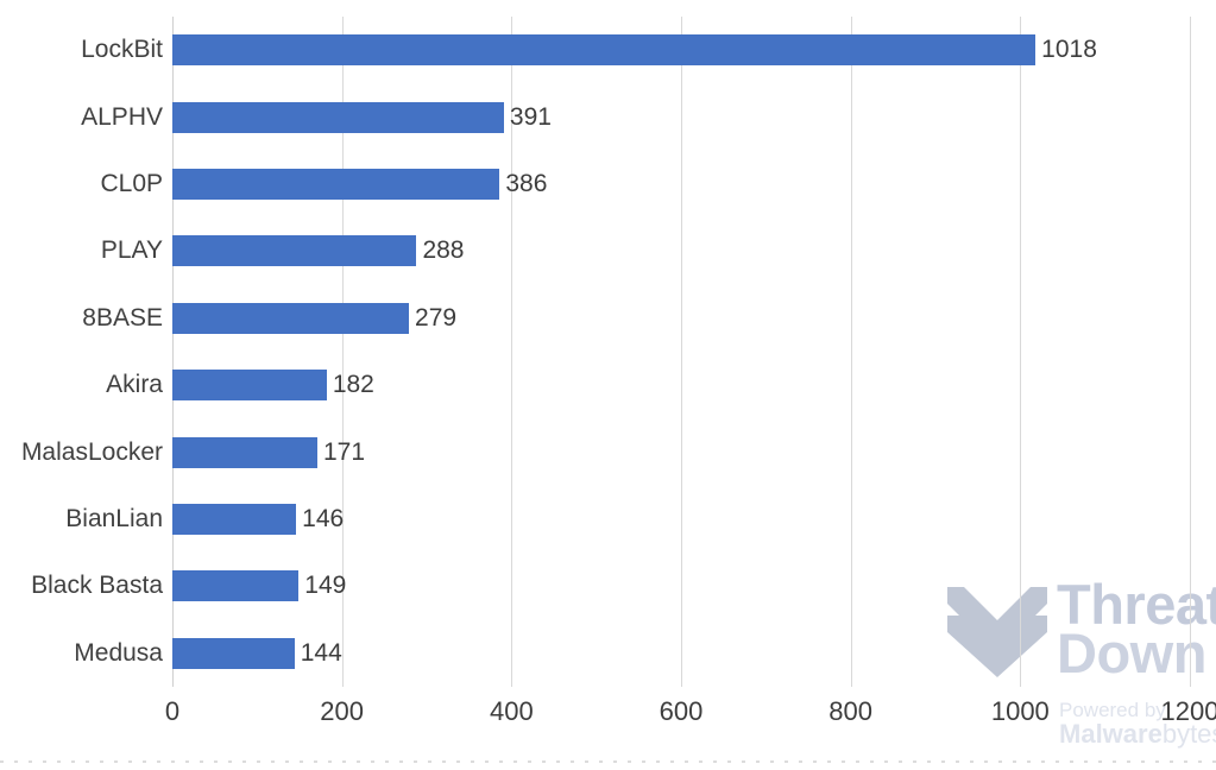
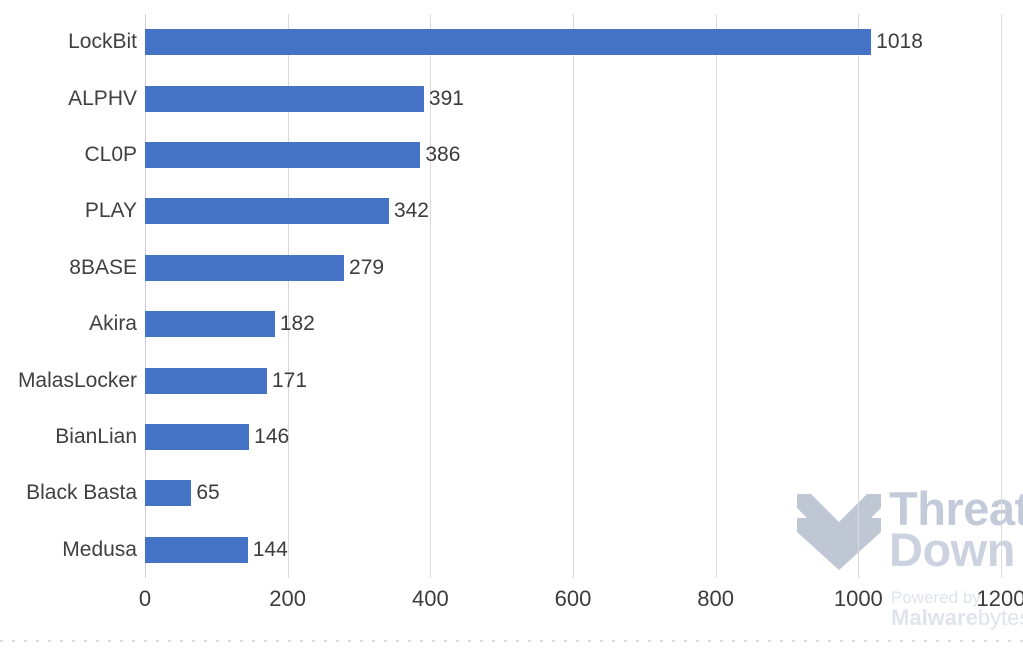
PLAY: 288 -> 342
Black Basta: 149 -> 65
